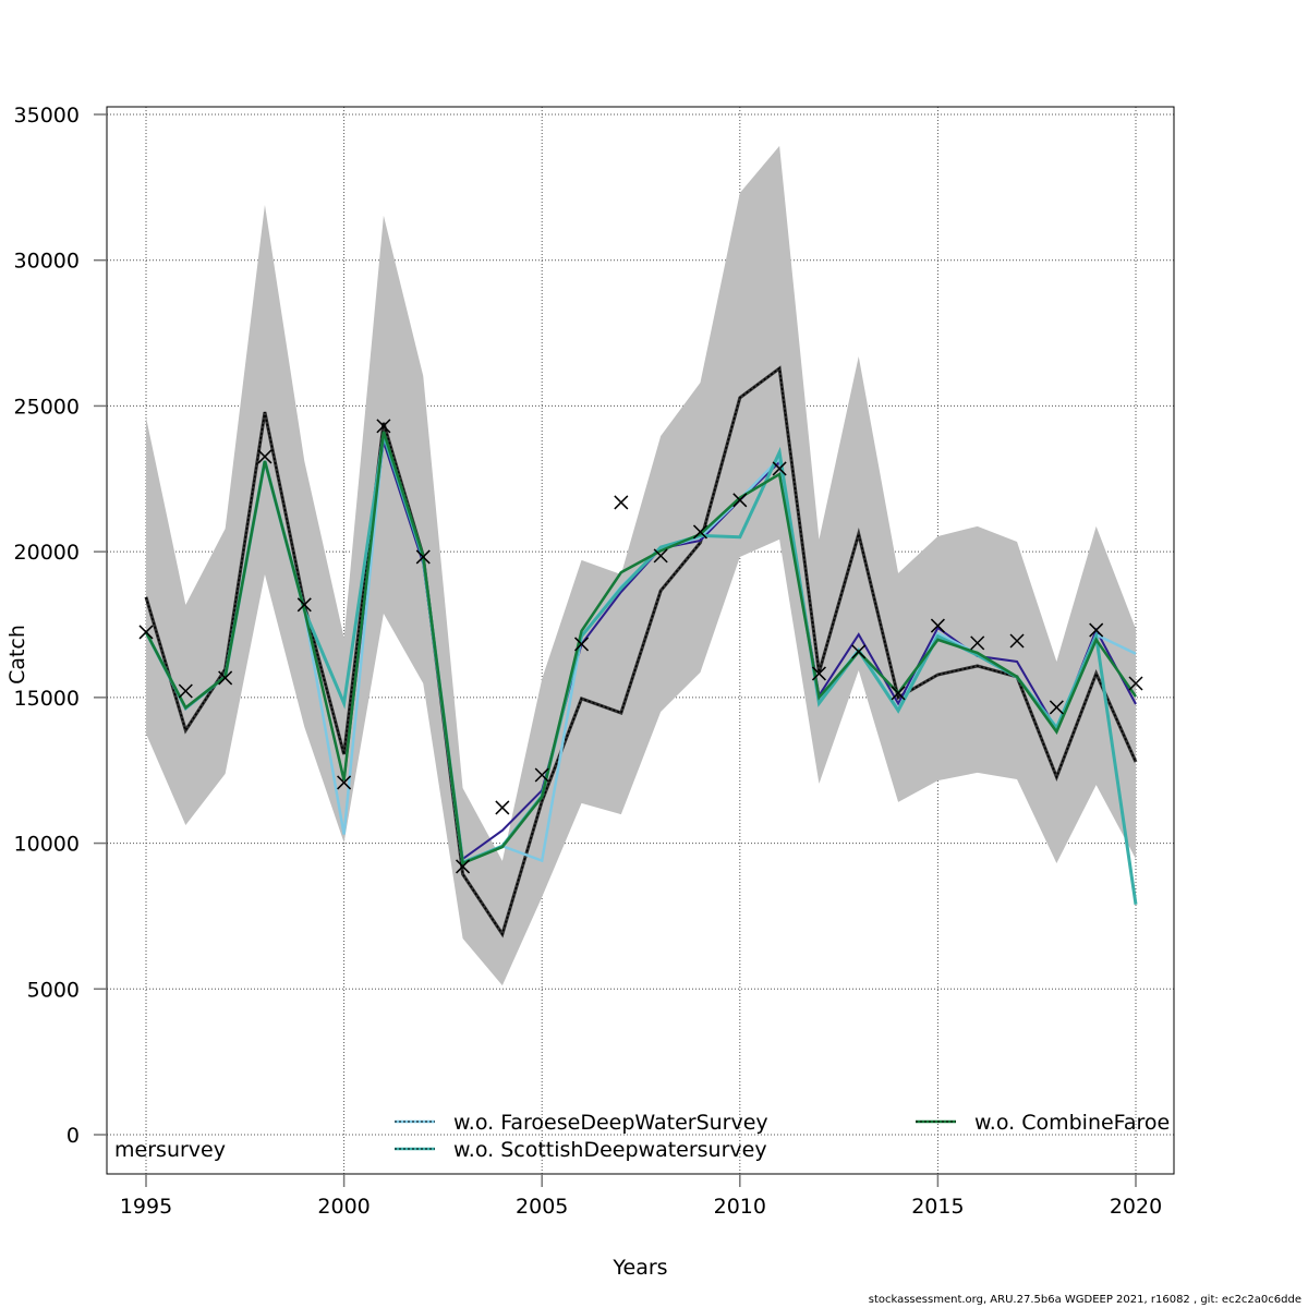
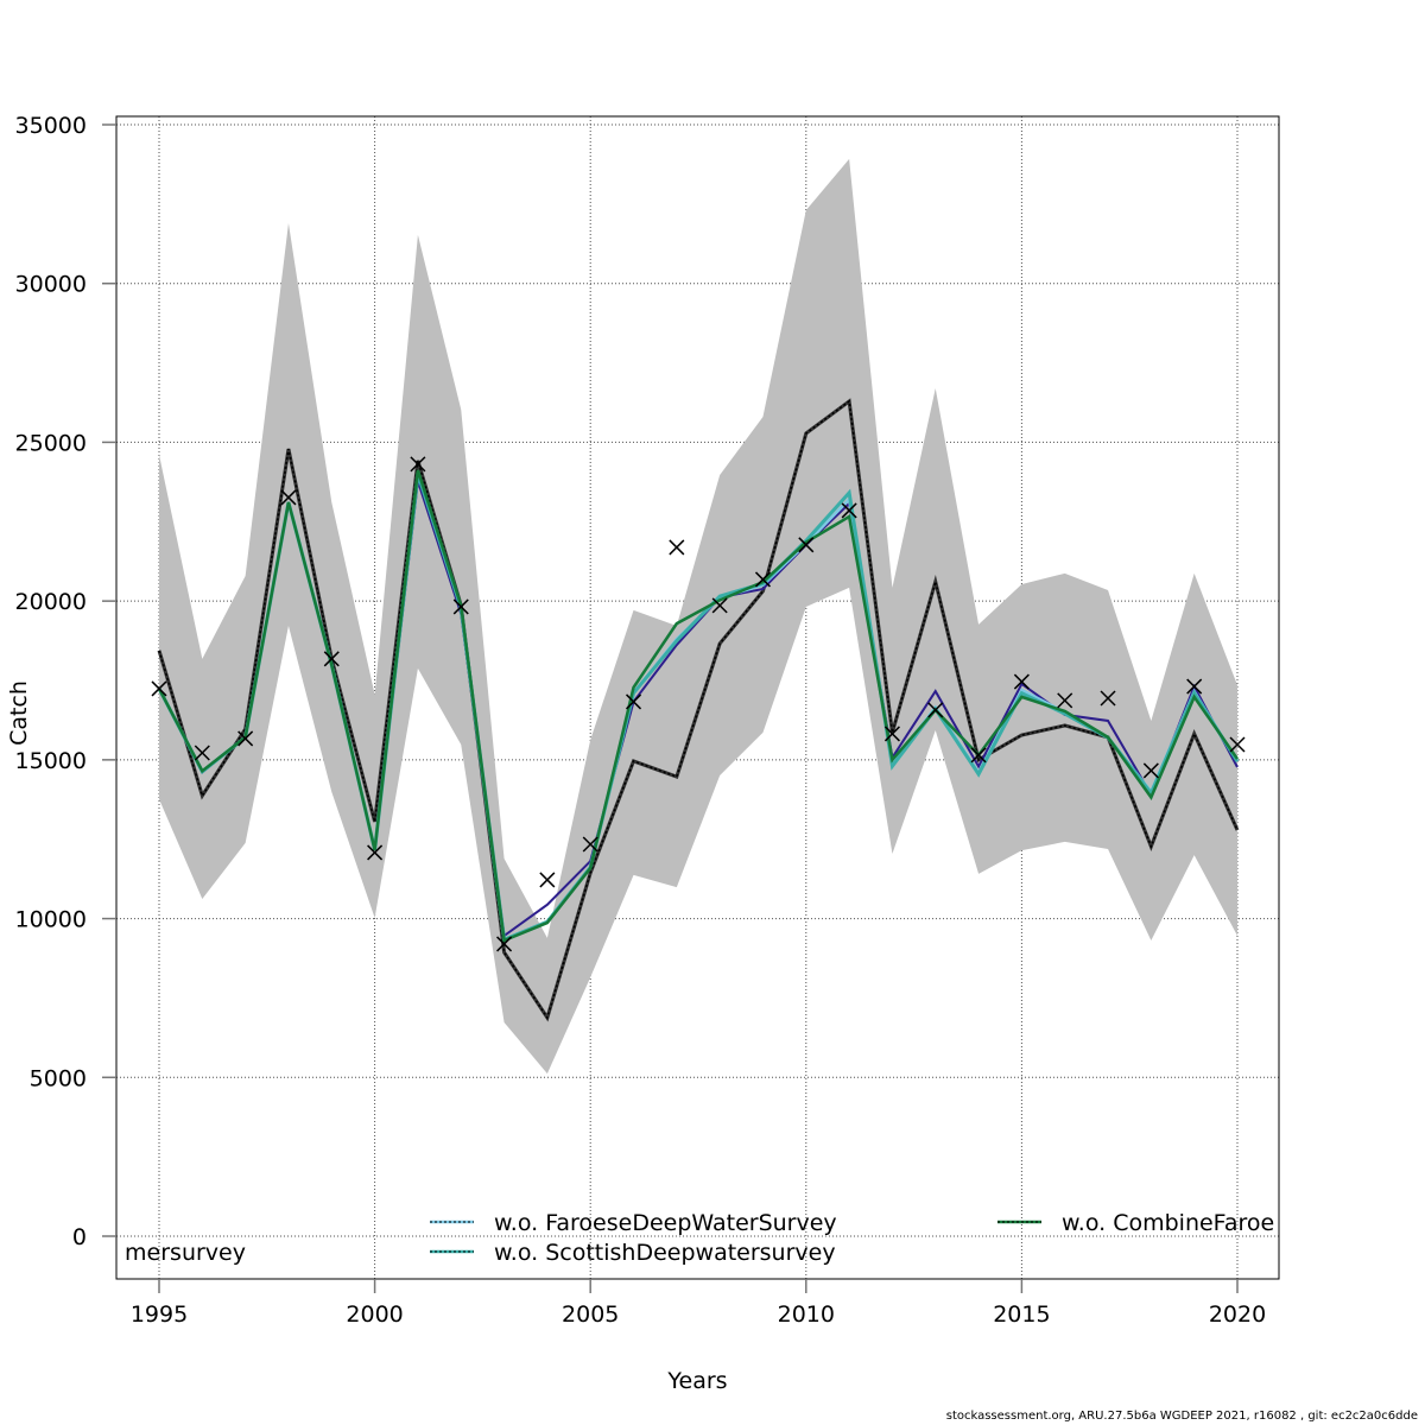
w.o. FaroeseDeepWaterSurvey/2000: 10300 -> 12200
w.o. ScottishDeepwatersurvey/2000: 14800 -> 12200
w.o. FaroeseDeepWaterSurvey/2005: 9400 -> 11600
w.o. ScottishDeepwatersurvey/2010: 20500 -> 21900
w.o. FaroeseDeepWaterSurvey/2020: 16500 -> 15000
w.o. ScottishDeepwatersurvey/2020: 7900 -> 15000
